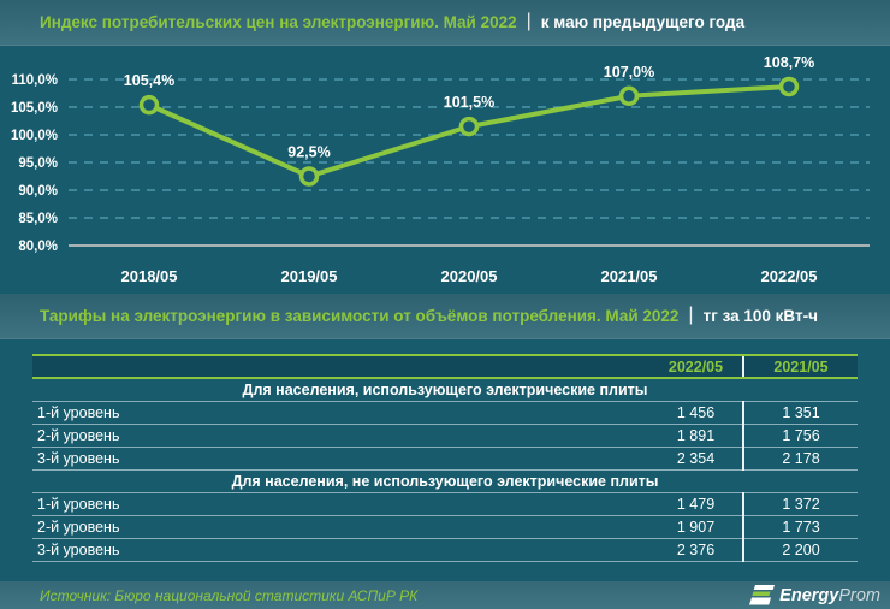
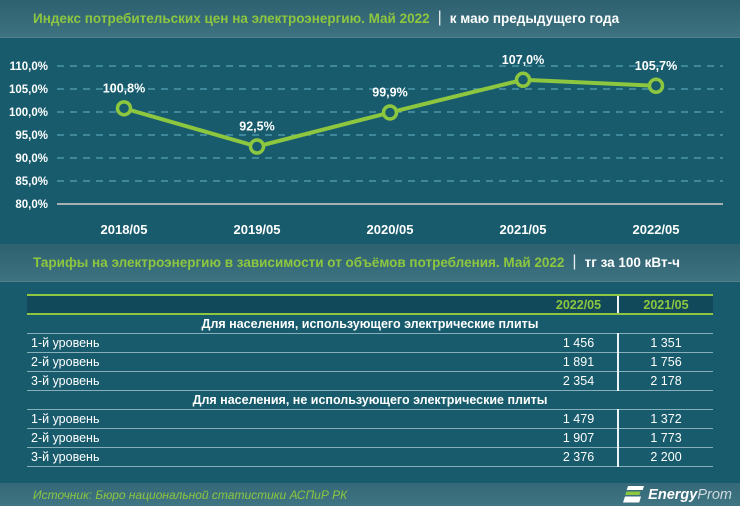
2018/05: 105,4% -> 100,8%
2020/05: 101,5% -> 99,9%
2022/05: 108,7% -> 105,7%
